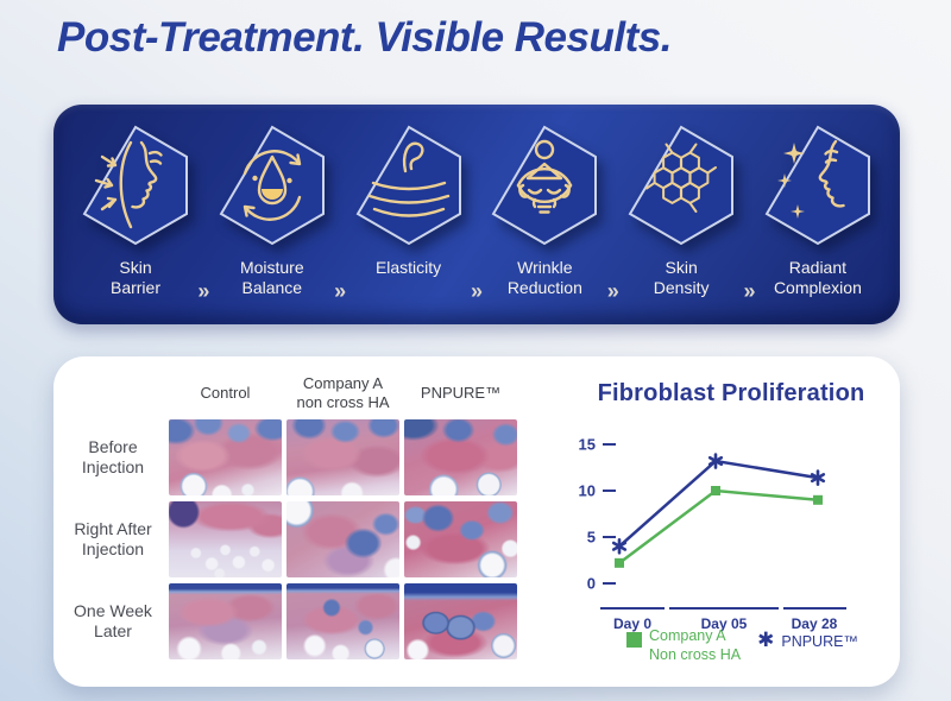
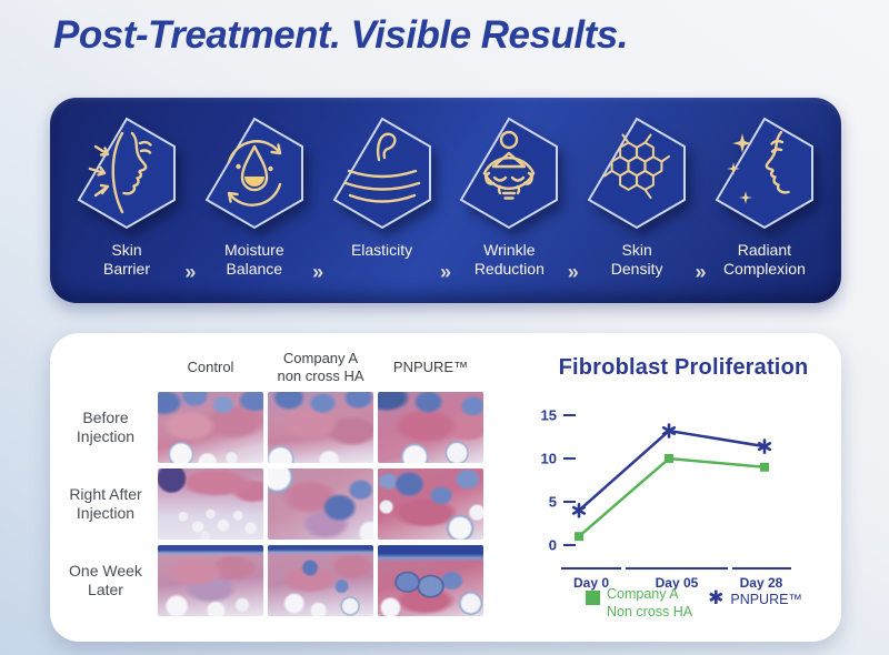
Company A Non cross HA/Day 0: 2 -> 1
